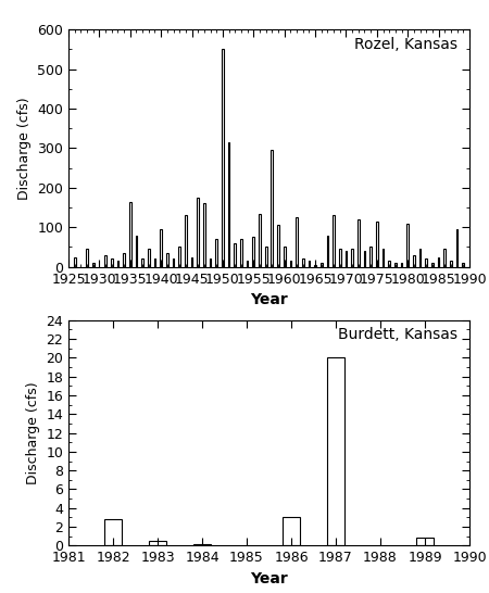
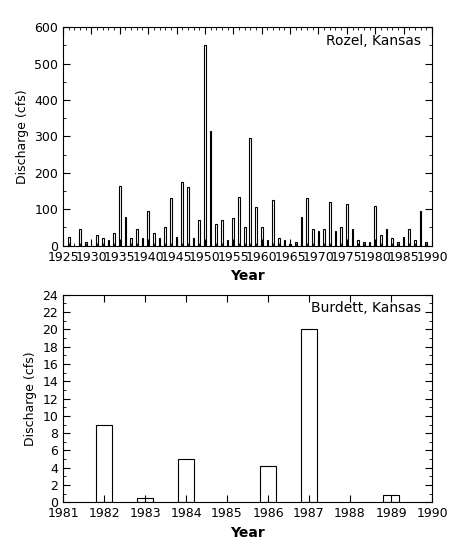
1982: 2.8 -> 9.0
1984: 0.2 -> 5.0
1986: 3.0 -> 4.2
